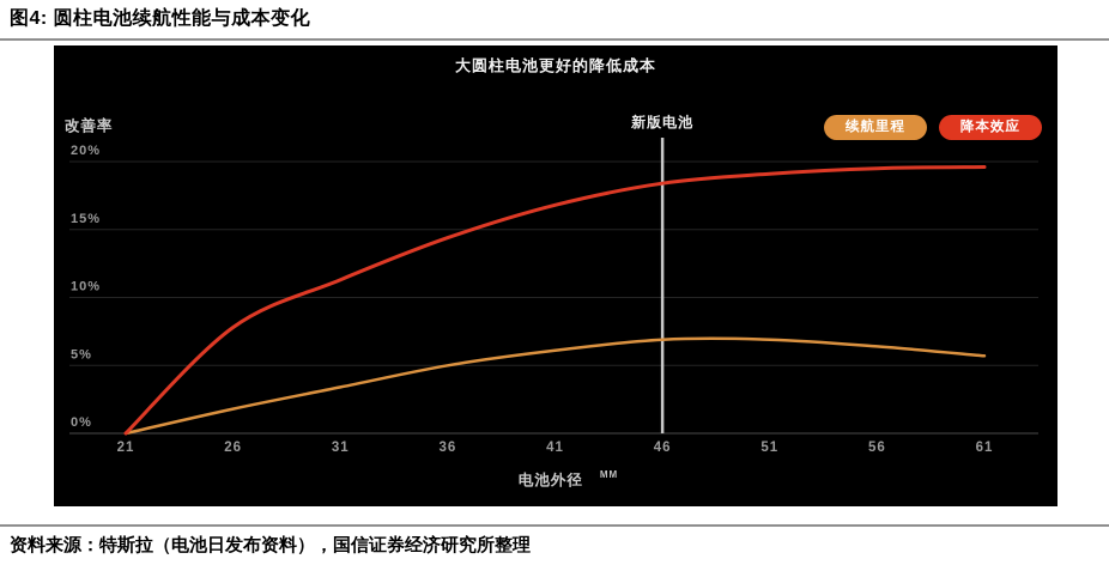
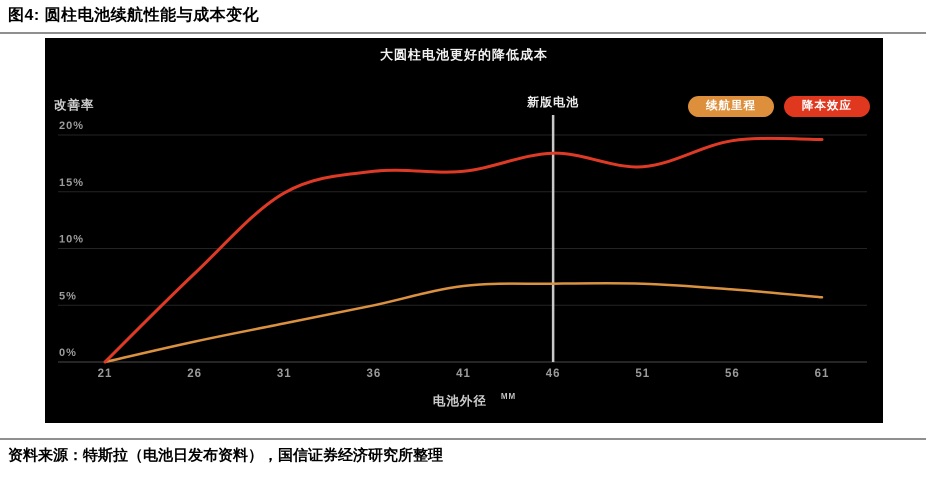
降本效应/31: 11.3% -> 14.9%
降本效应/36: 14.4% -> 16.8%
续航里程/41: 6.1% -> 6.7%
降本效应/51: 19.1% -> 17.2%
